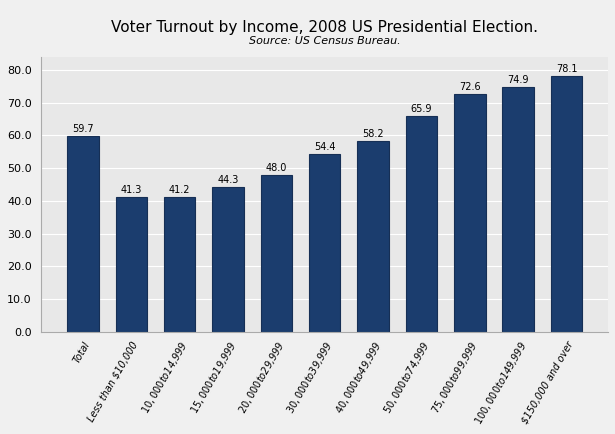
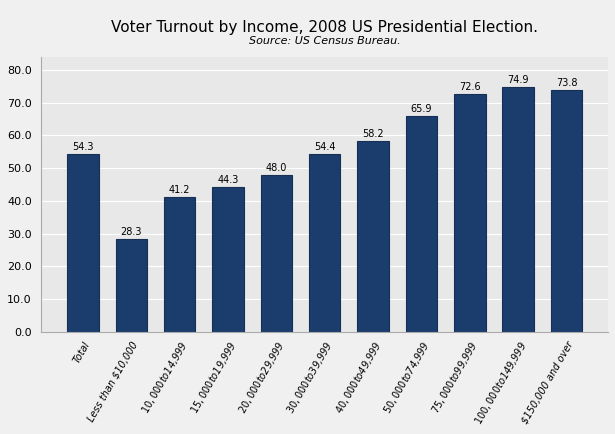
Total: 59.7 -> 54.3
Less than $10,000: 41.3 -> 28.3
$150,000 and over: 78.1 -> 73.8
